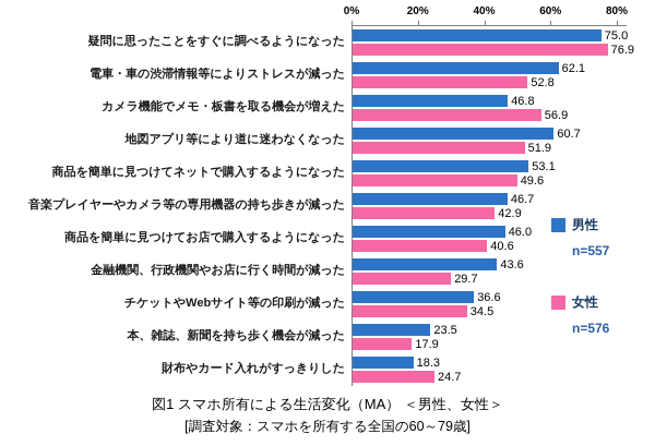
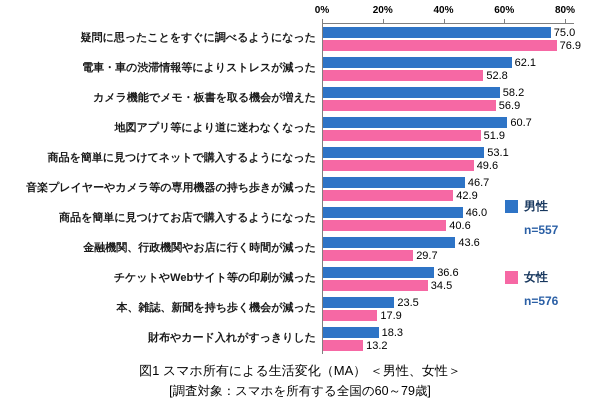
男性/カメラ機能でメモ・板書を取る機会が増えた: 46.8 -> 58.2
女性/財布やカード入れがすっきりした: 24.7 -> 13.2
